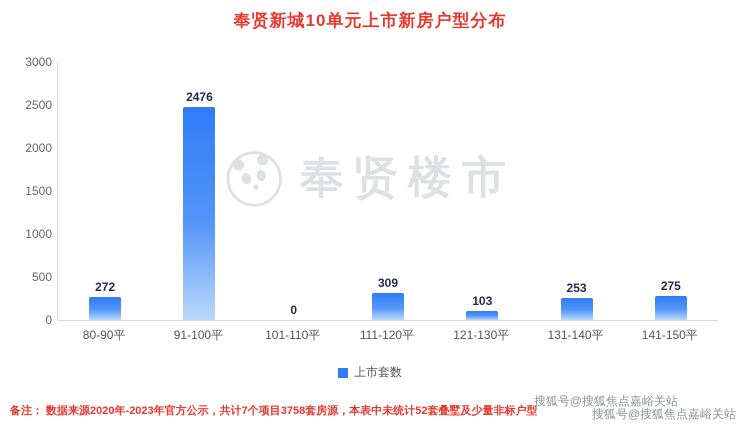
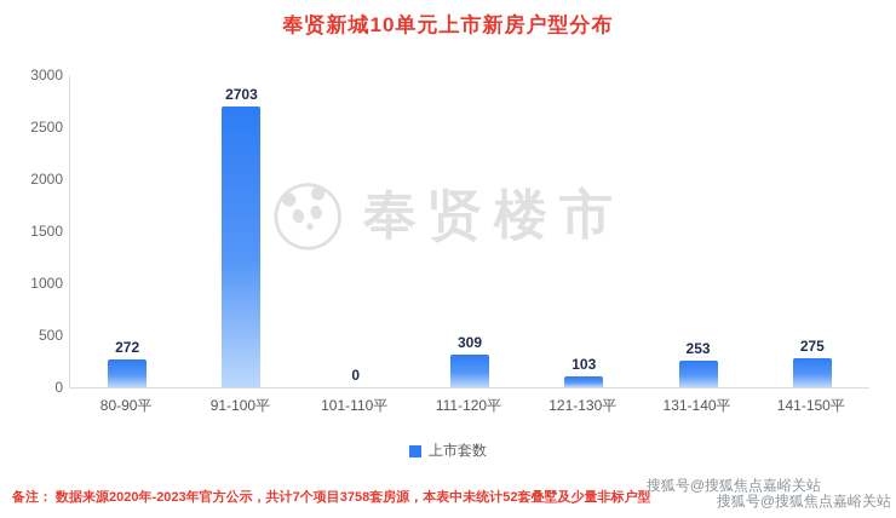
91-100平: 2476 -> 2703
